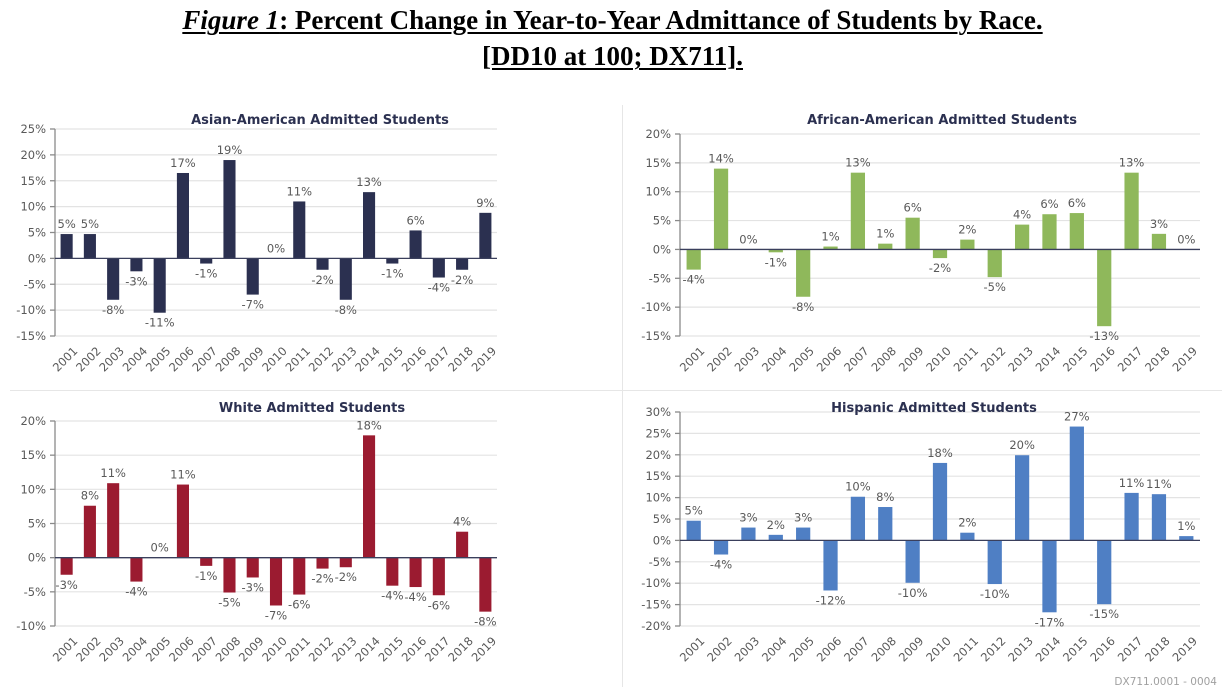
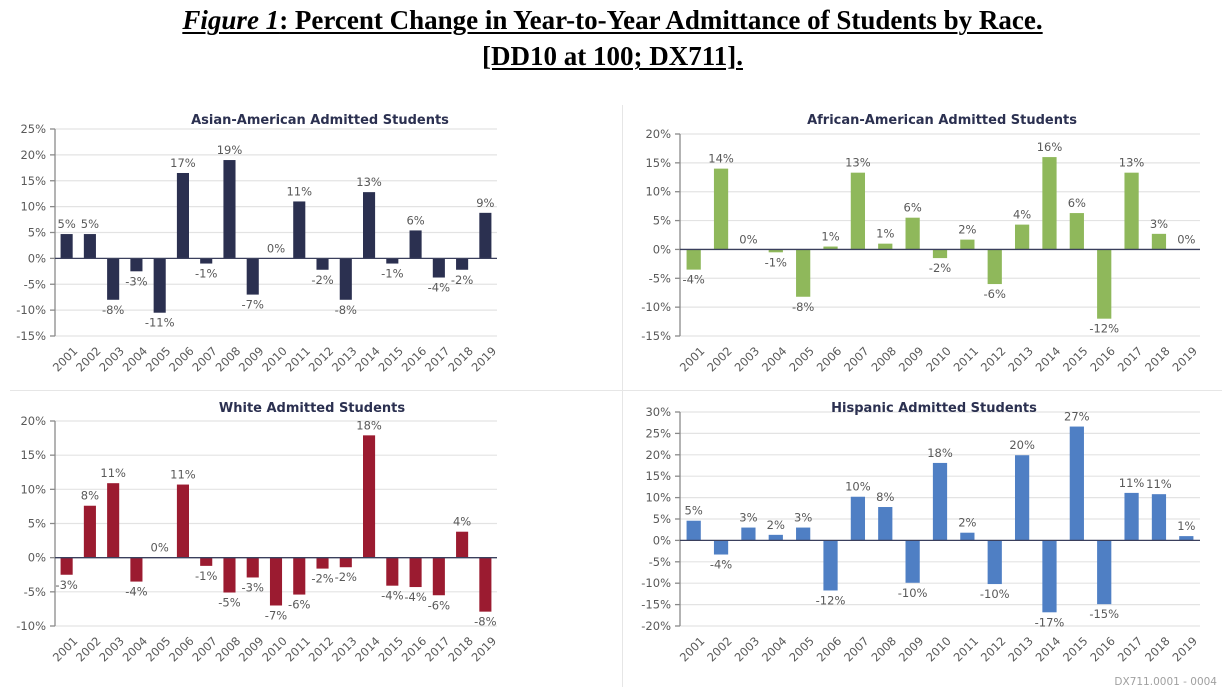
African-American Admitted Students/2012: -5% -> -6%
African-American Admitted Students/2014: 6% -> 16%
African-American Admitted Students/2016: -13% -> -12%
